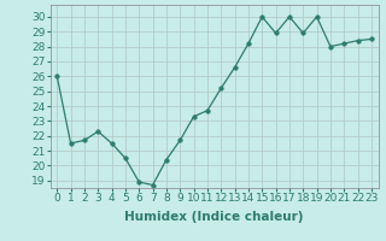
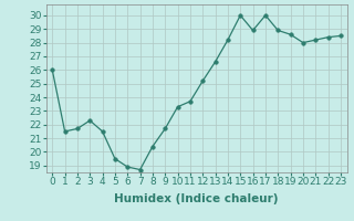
5: 20.5 -> 19.5
19: 30.0 -> 28.6
